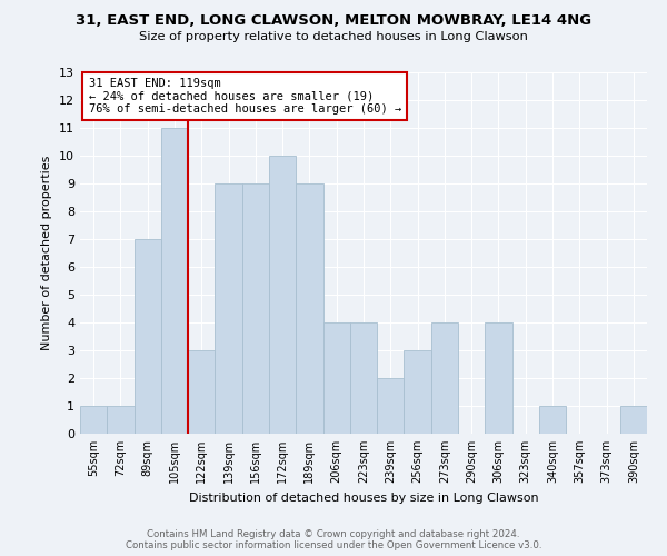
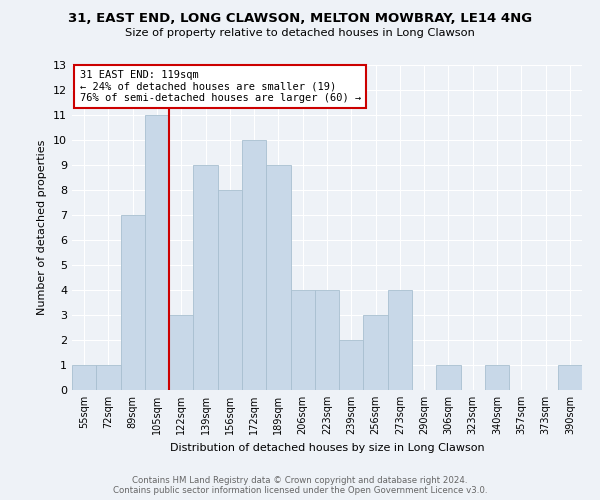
156sqm: 9 -> 8
306sqm: 4 -> 1
